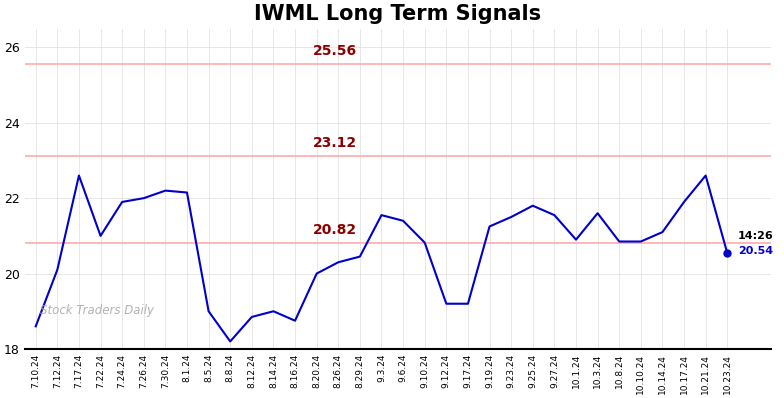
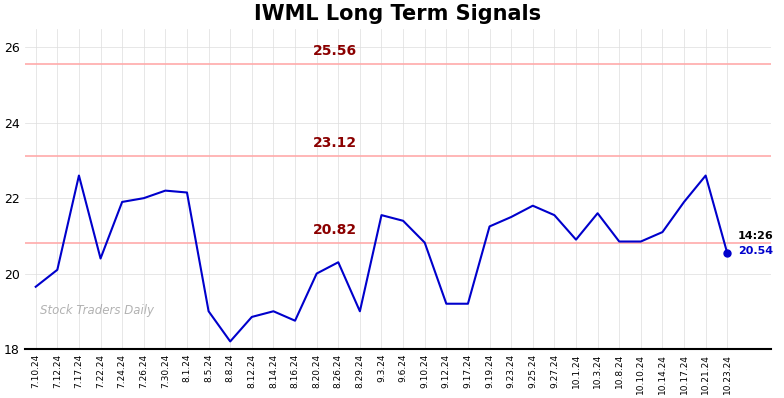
7.10.24: 18.60 -> 19.65
7.22.24: 21.00 -> 20.40
8.29.24: 20.45 -> 19.00
